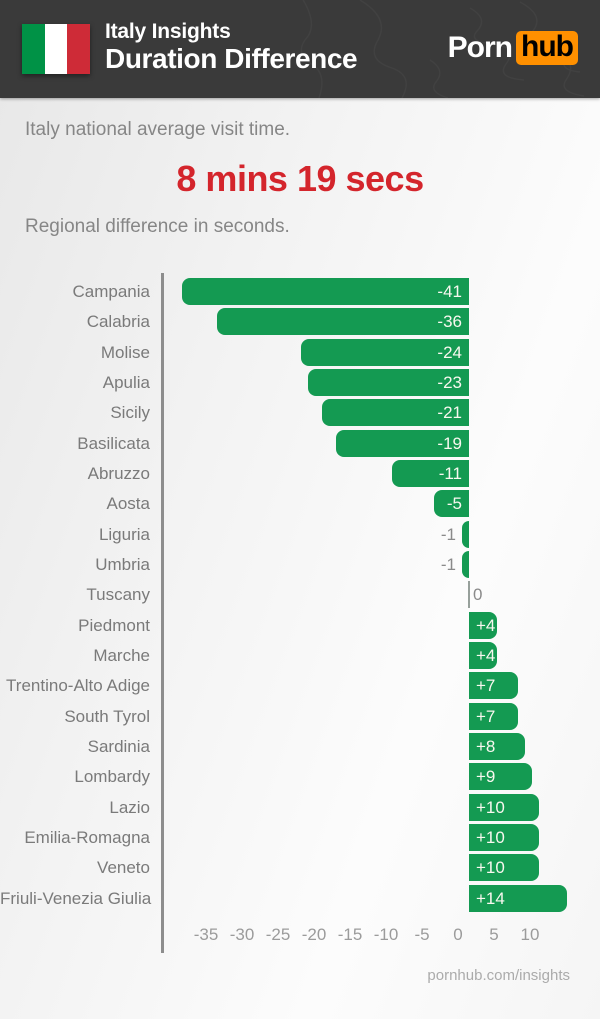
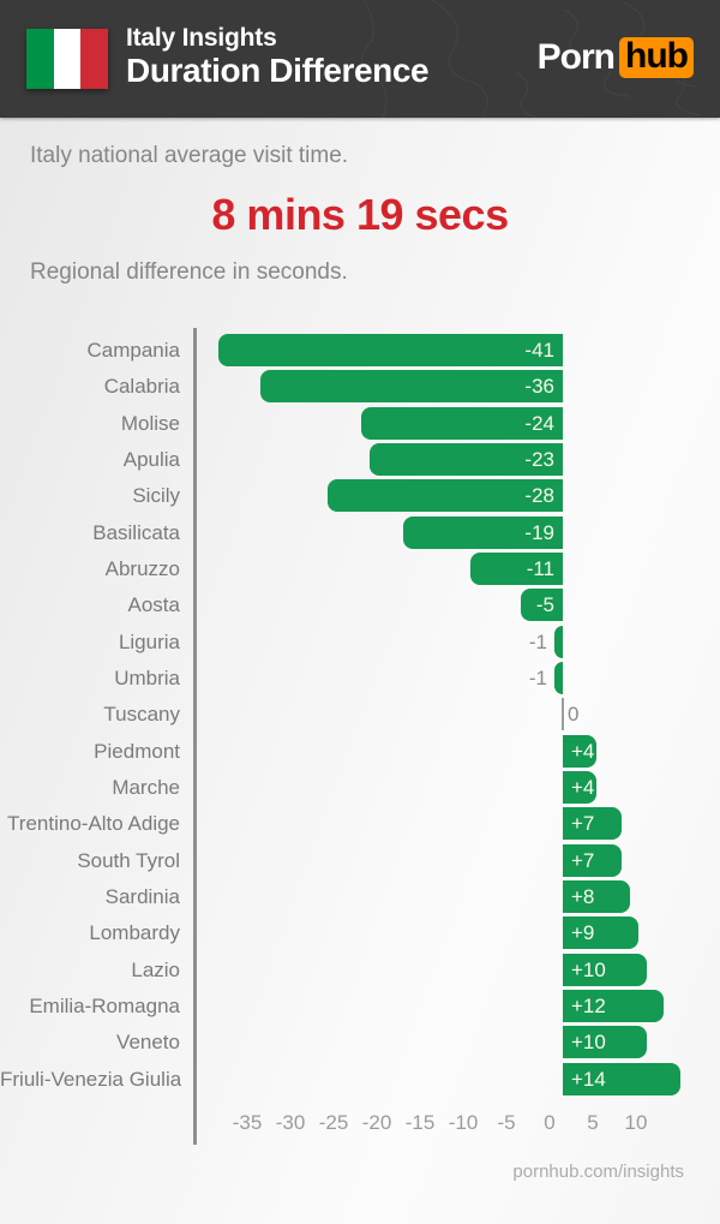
Sicily: -21 -> -28
Emilia-Romagna: +10 -> +12
